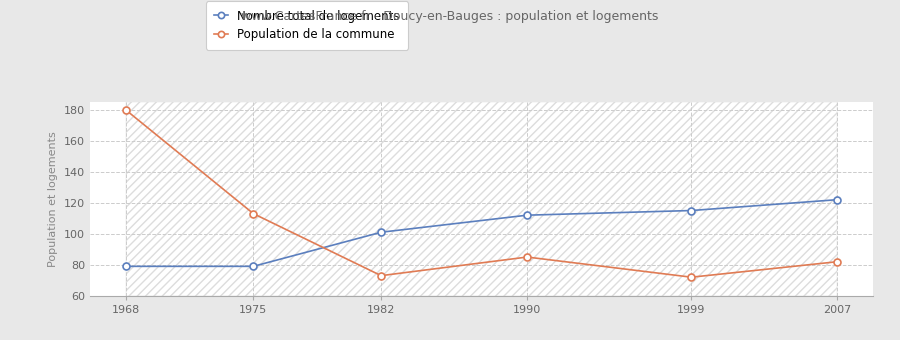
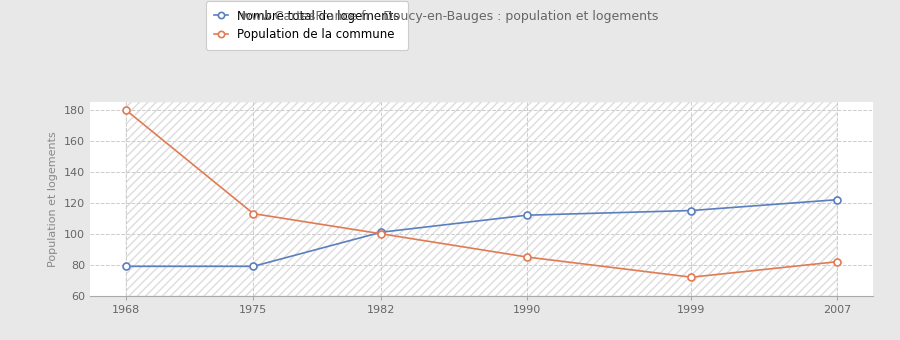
Population de la commune/1982: 73 -> 100
